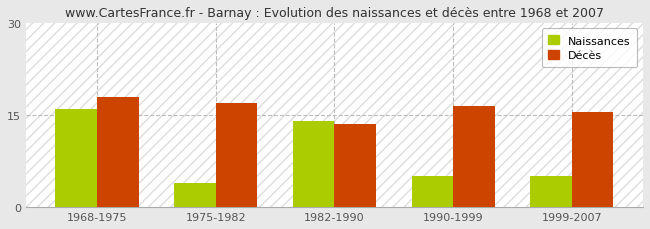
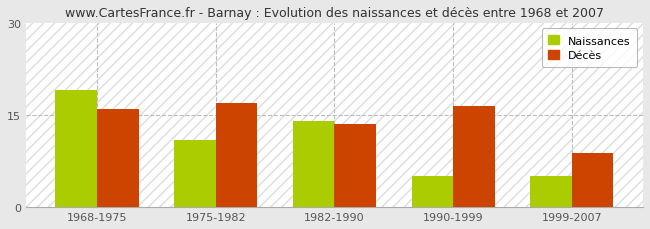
Naissances/1968-1975: 16 -> 19
Décès/1968-1975: 18.0 -> 16.0
Naissances/1975-1982: 4 -> 11
Décès/1999-2007: 15.5 -> 8.8
